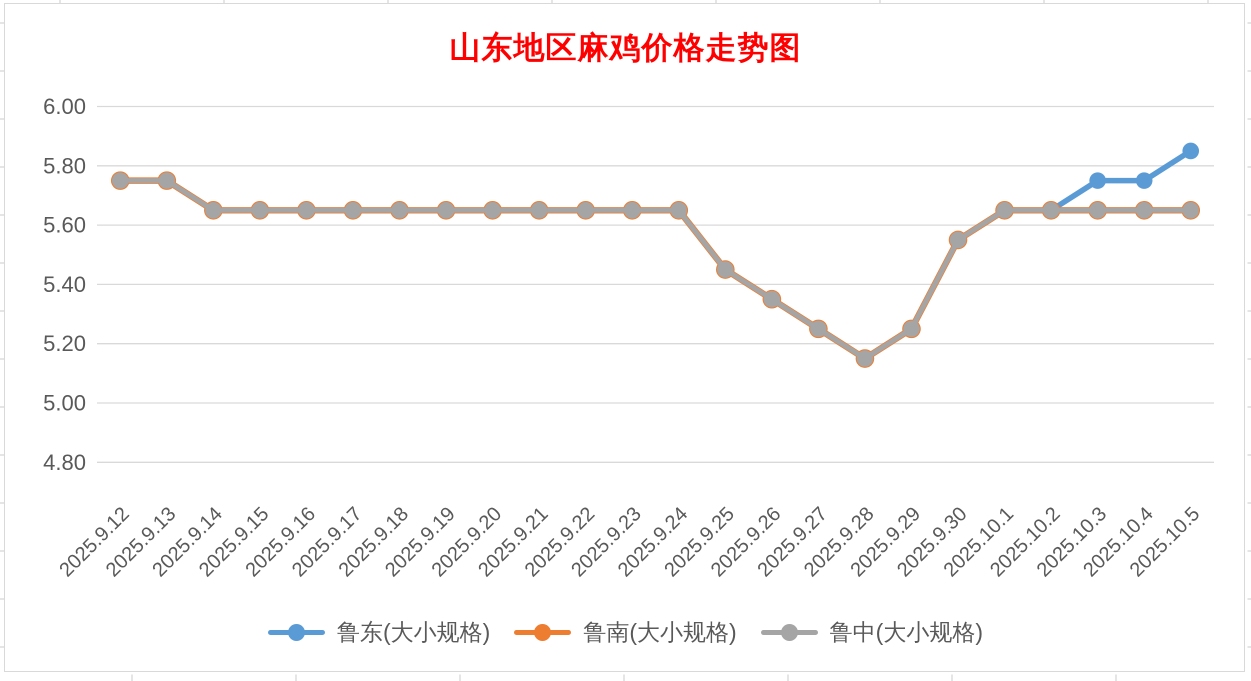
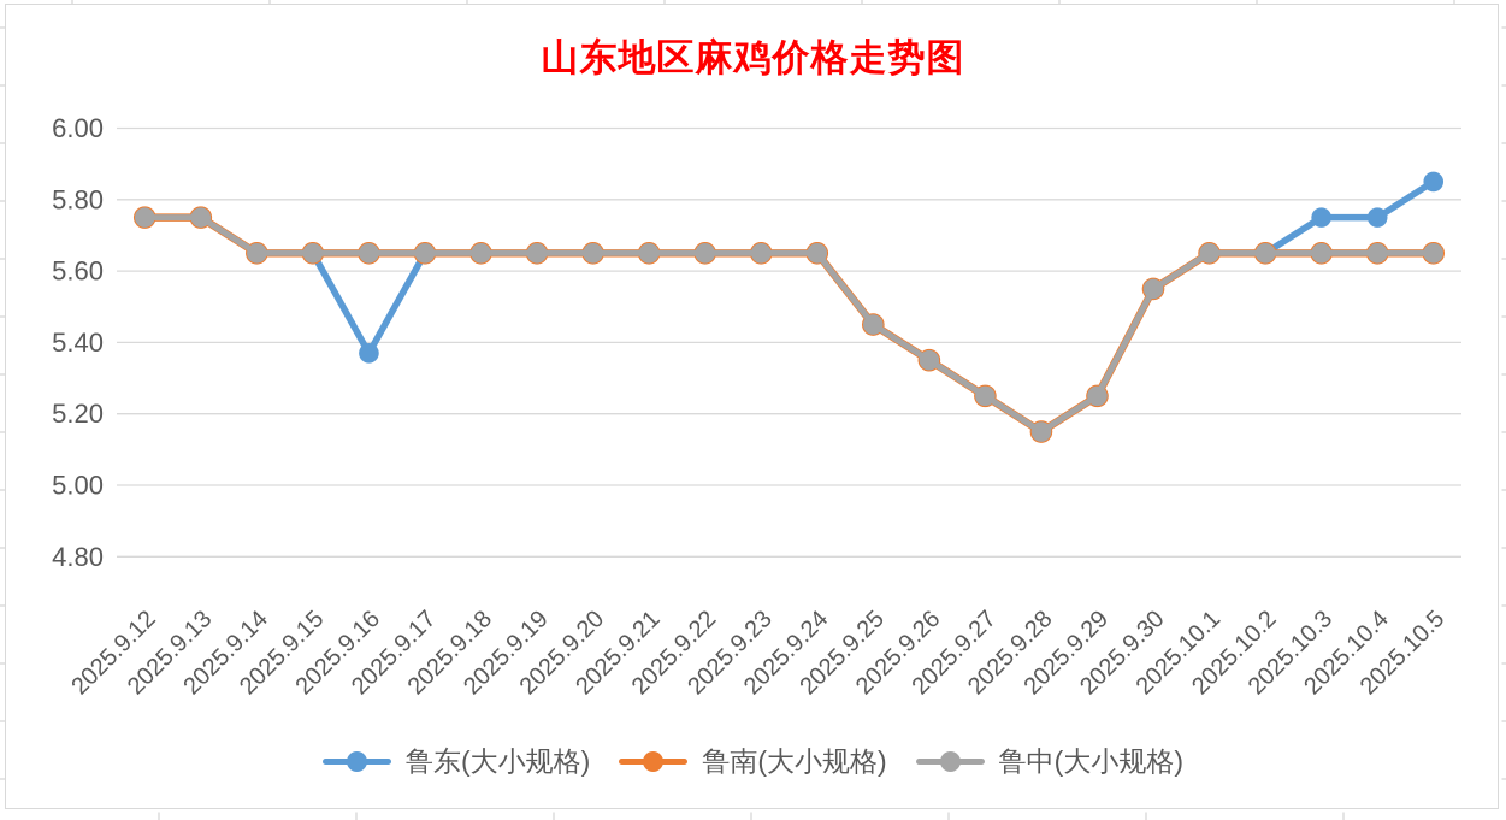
鲁东(大小规格)/2025.9.16: 5.65 -> 5.37
